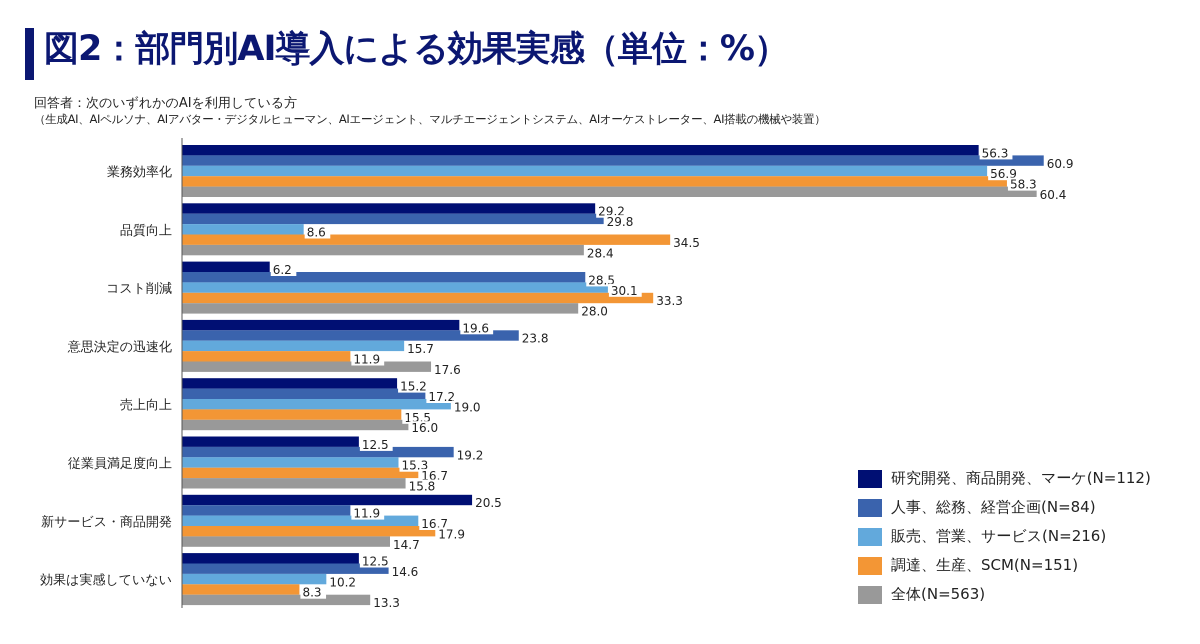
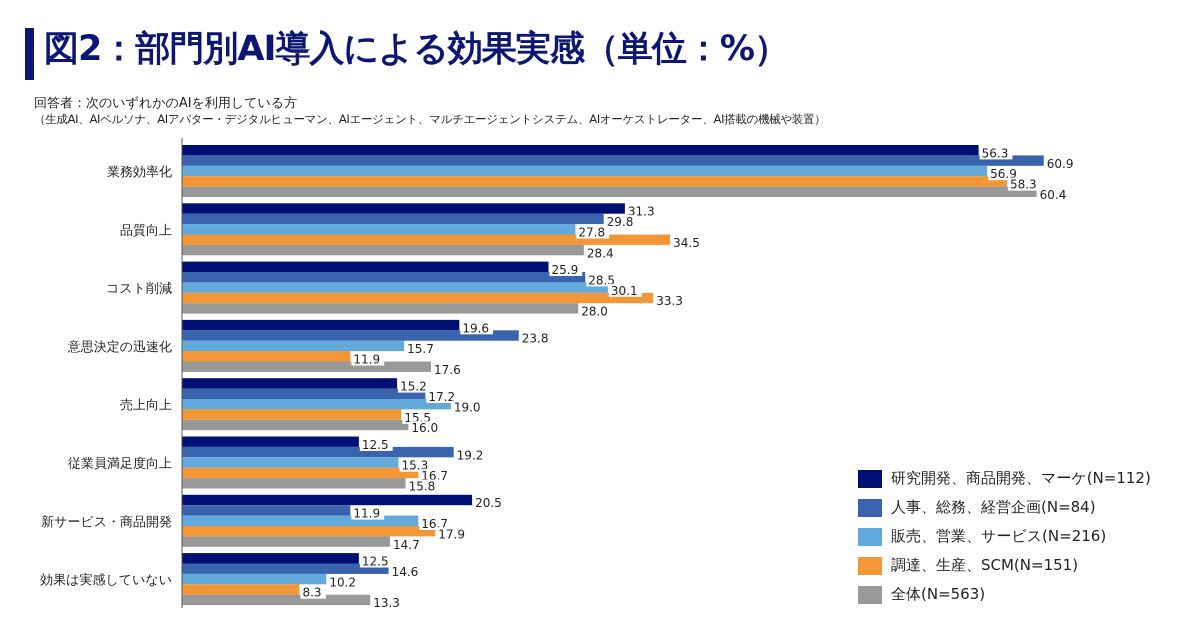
研究開発、商品開発、マーケ(N=112)/品質向上: 29.2 -> 31.3
販売、営業、サービス(N=216)/品質向上: 8.6 -> 27.8
研究開発、商品開発、マーケ(N=112)/コスト削減: 6.2 -> 25.9
